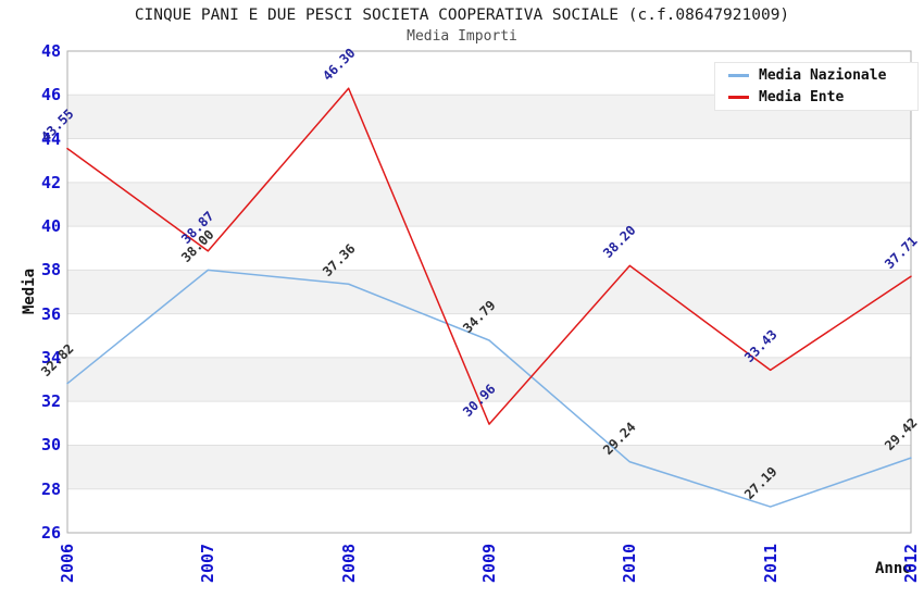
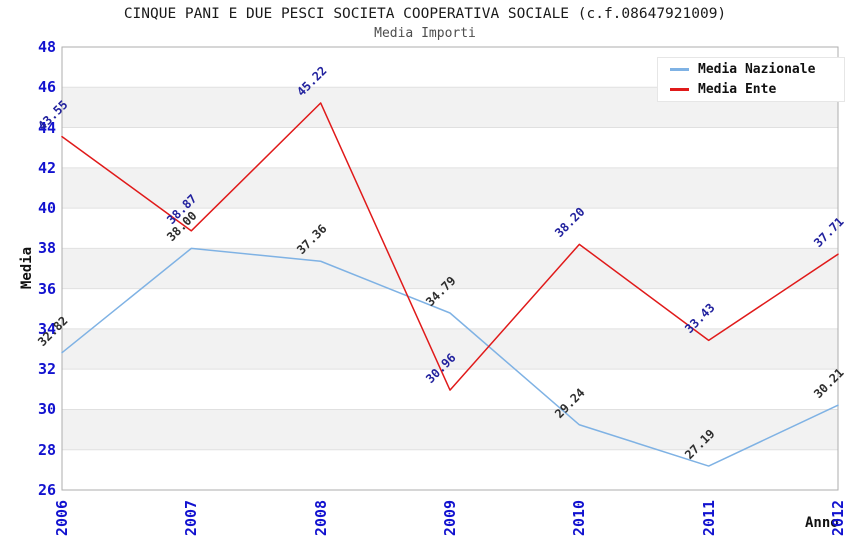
Media Ente/2008: 46.30 -> 45.22
Media Nazionale/2012: 29.42 -> 30.21
